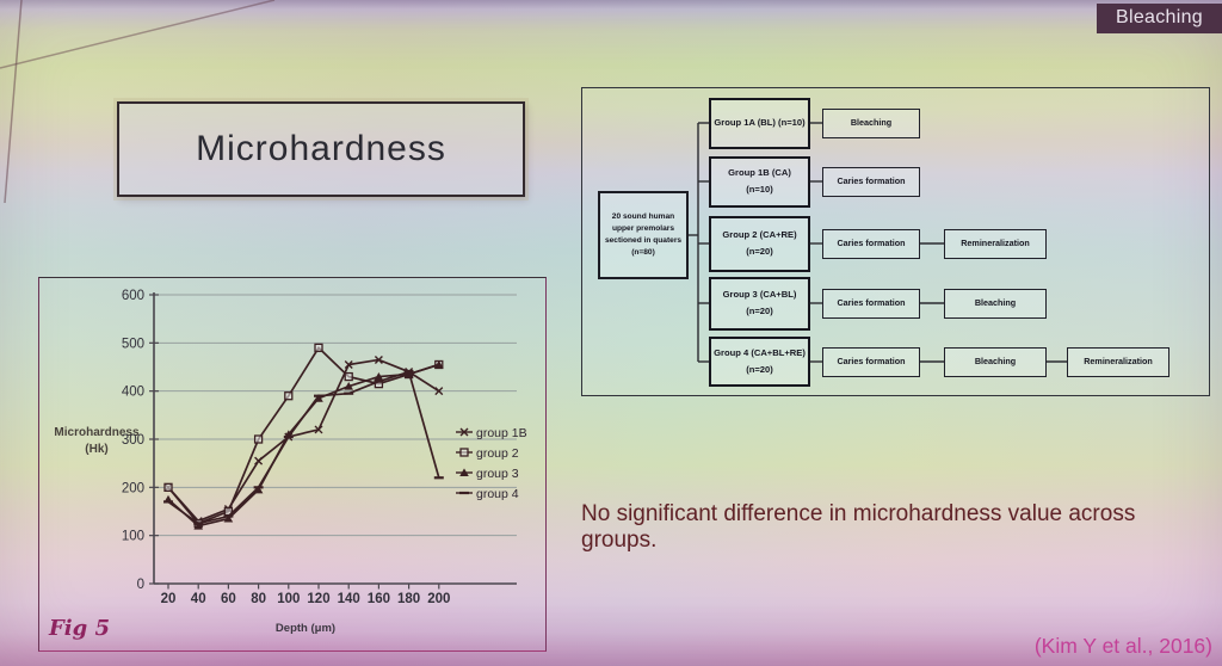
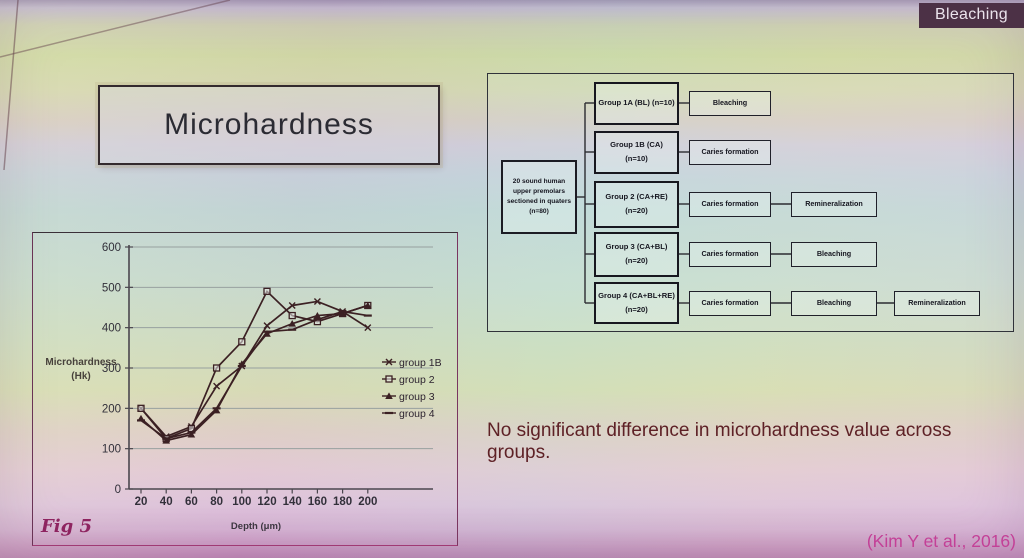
group 2/100: 390 -> 360
group 1B/120: 320 -> 400
group 4/200: 220 -> 430
